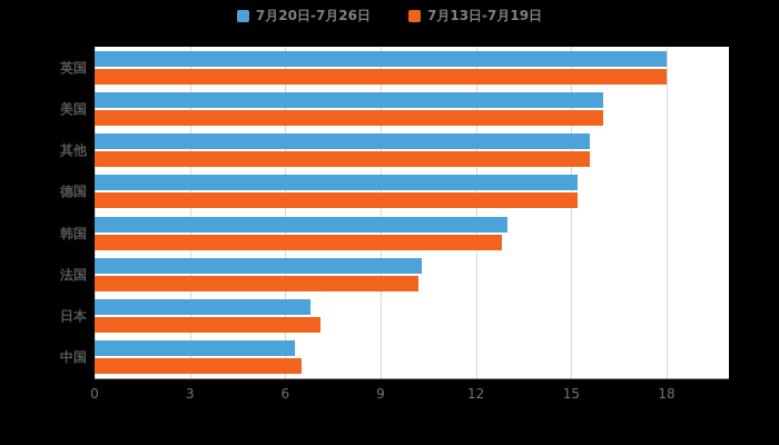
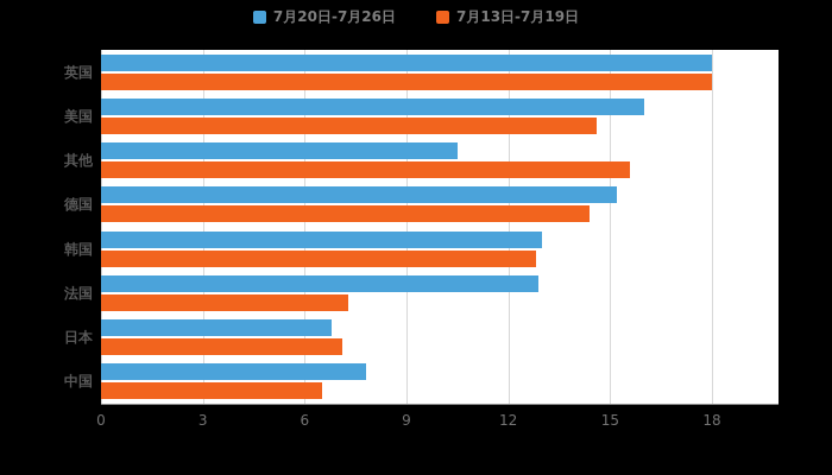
7月13日-7月19日/美国: 16.0 -> 14.6
7月20日-7月26日/其他: 15.6 -> 10.5
7月13日-7月19日/德国: 15.2 -> 14.4
7月20日-7月26日/法国: 10.3 -> 12.9
7月13日-7月19日/法国: 10.2 -> 7.3
7月20日-7月26日/中国: 6.3 -> 7.8
